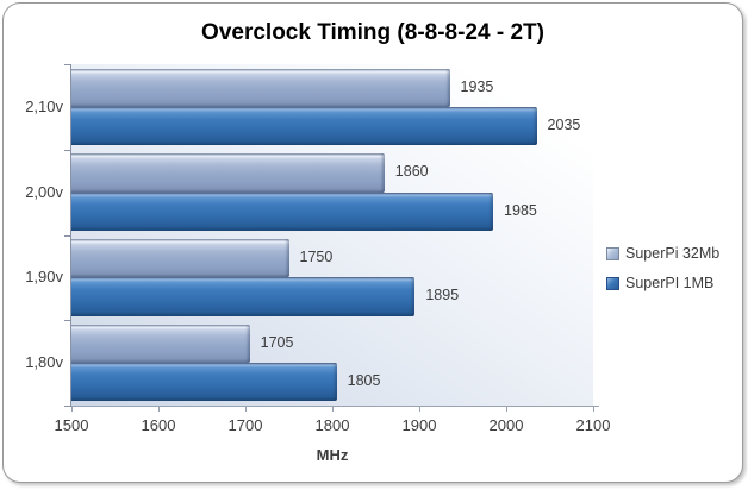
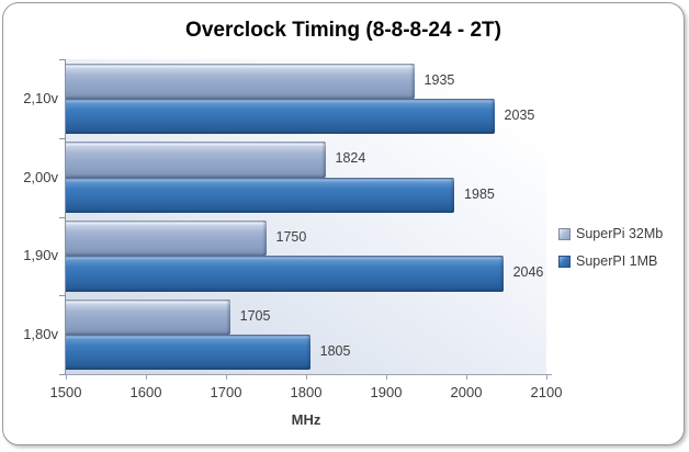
SuperPi 32Mb/2,00v: 1860 -> 1824
SuperPI 1MB/1,90v: 1895 -> 2046
